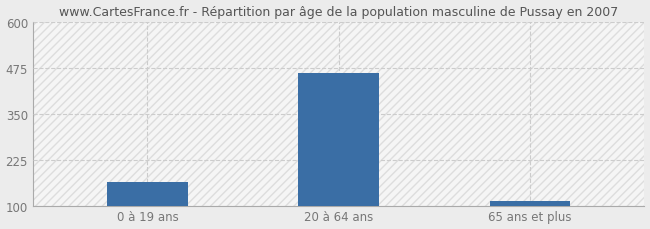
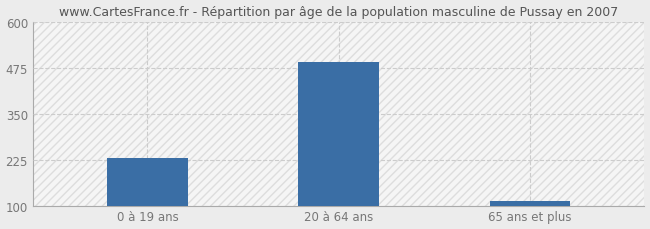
0 à 19 ans: 165 -> 228
20 à 64 ans: 460 -> 491
